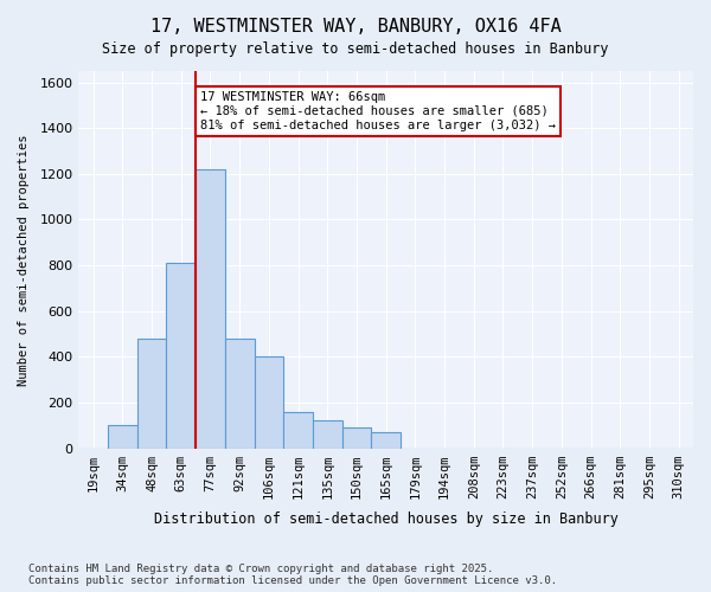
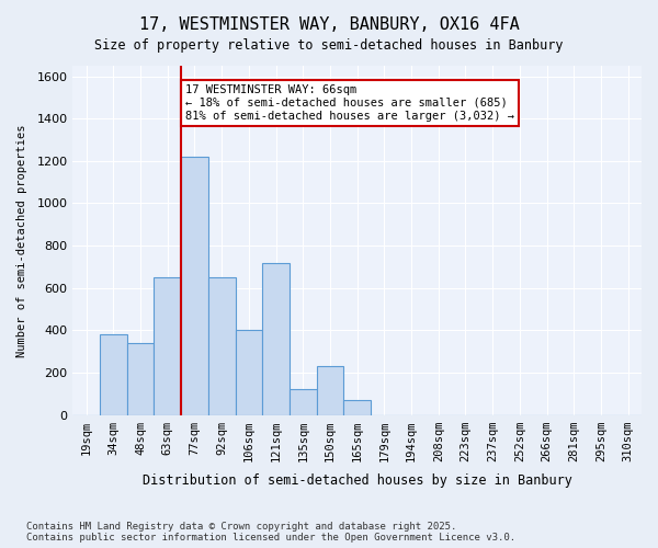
34sqm: 100 -> 380
48sqm: 480 -> 340
63sqm: 810 -> 650
92sqm: 480 -> 650
121sqm: 160 -> 720
150sqm: 90 -> 230
